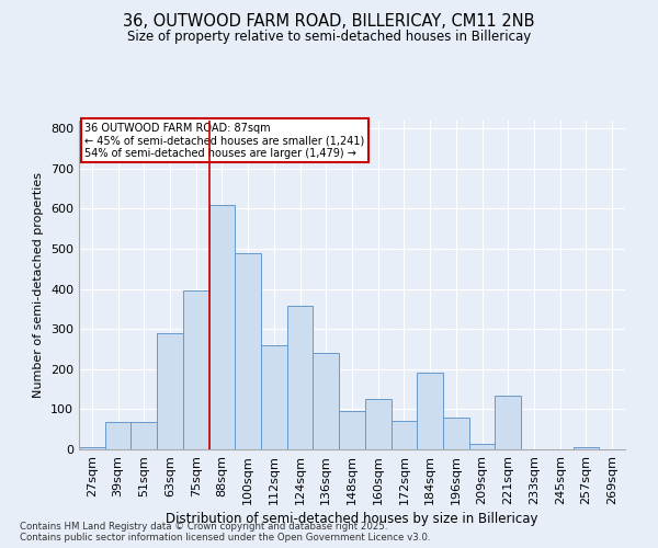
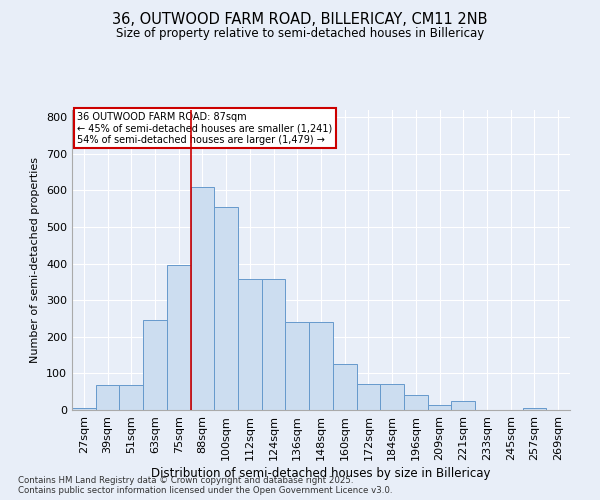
63sqm: 290 -> 245
100sqm: 490 -> 555
112sqm: 260 -> 358
148sqm: 95 -> 240
184sqm: 190 -> 70
196sqm: 80 -> 40
221sqm: 135 -> 25
